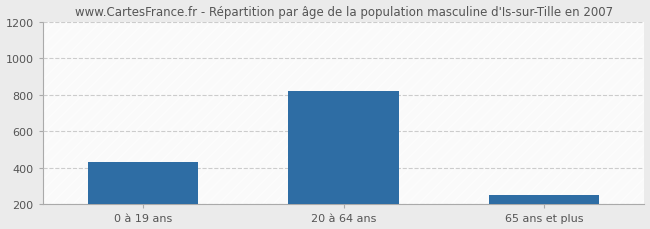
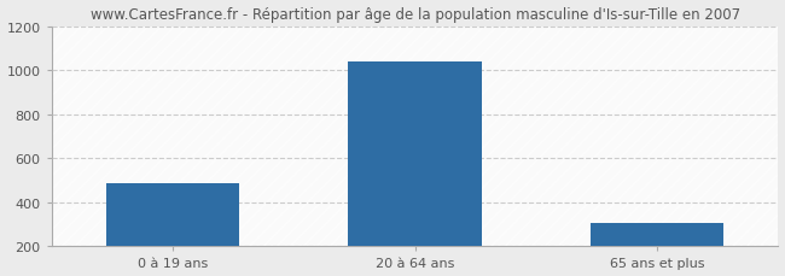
0 à 19 ans: 430 -> 490
20 à 64 ans: 820 -> 1040
65 ans et plus: 250 -> 310
